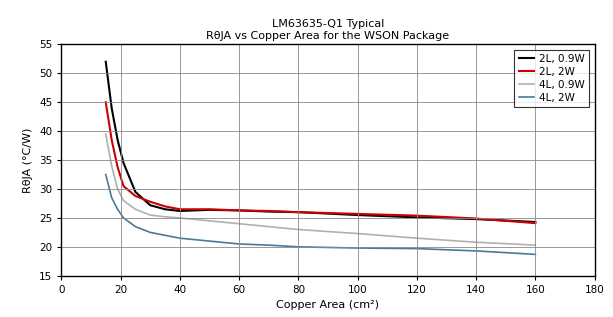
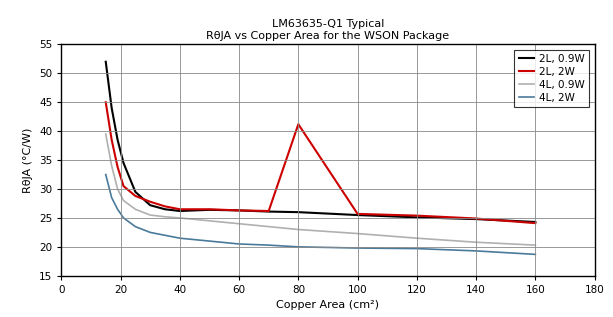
2L, 2W/80: 26.0 -> 41.2
